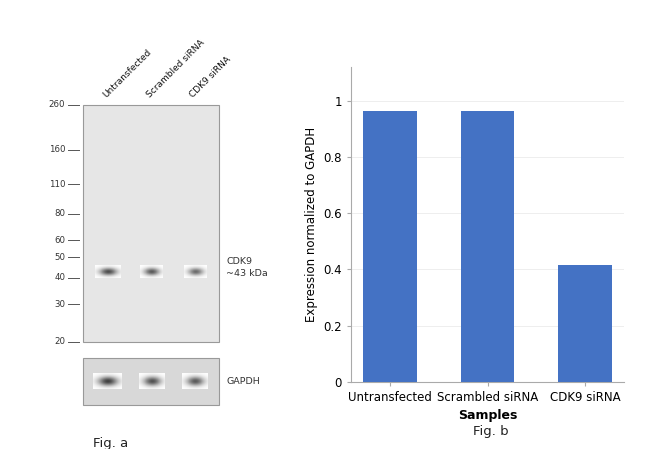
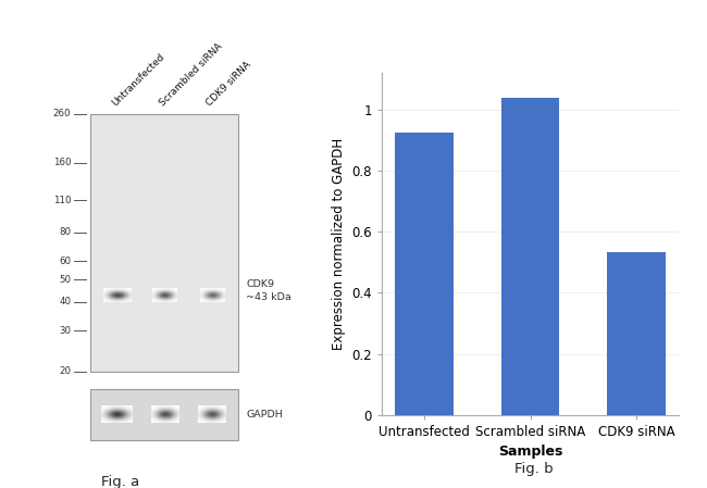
Untransfected: 0.965 -> 0.925
Scrambled siRNA: 0.965 -> 1.040
CDK9 siRNA: 0.415 -> 0.535
